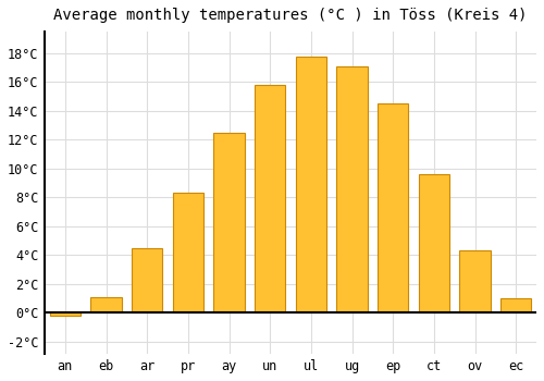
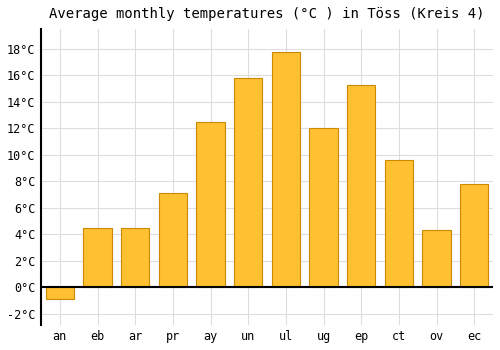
an: -0.2°C -> -0.9°C
eb: 1.1°C -> 4.5°C
pr: 8.3°C -> 7.1°C
ug: 17.1°C -> 12.0°C
ep: 14.5°C -> 15.3°C
ec: 1.0°C -> 7.8°C
